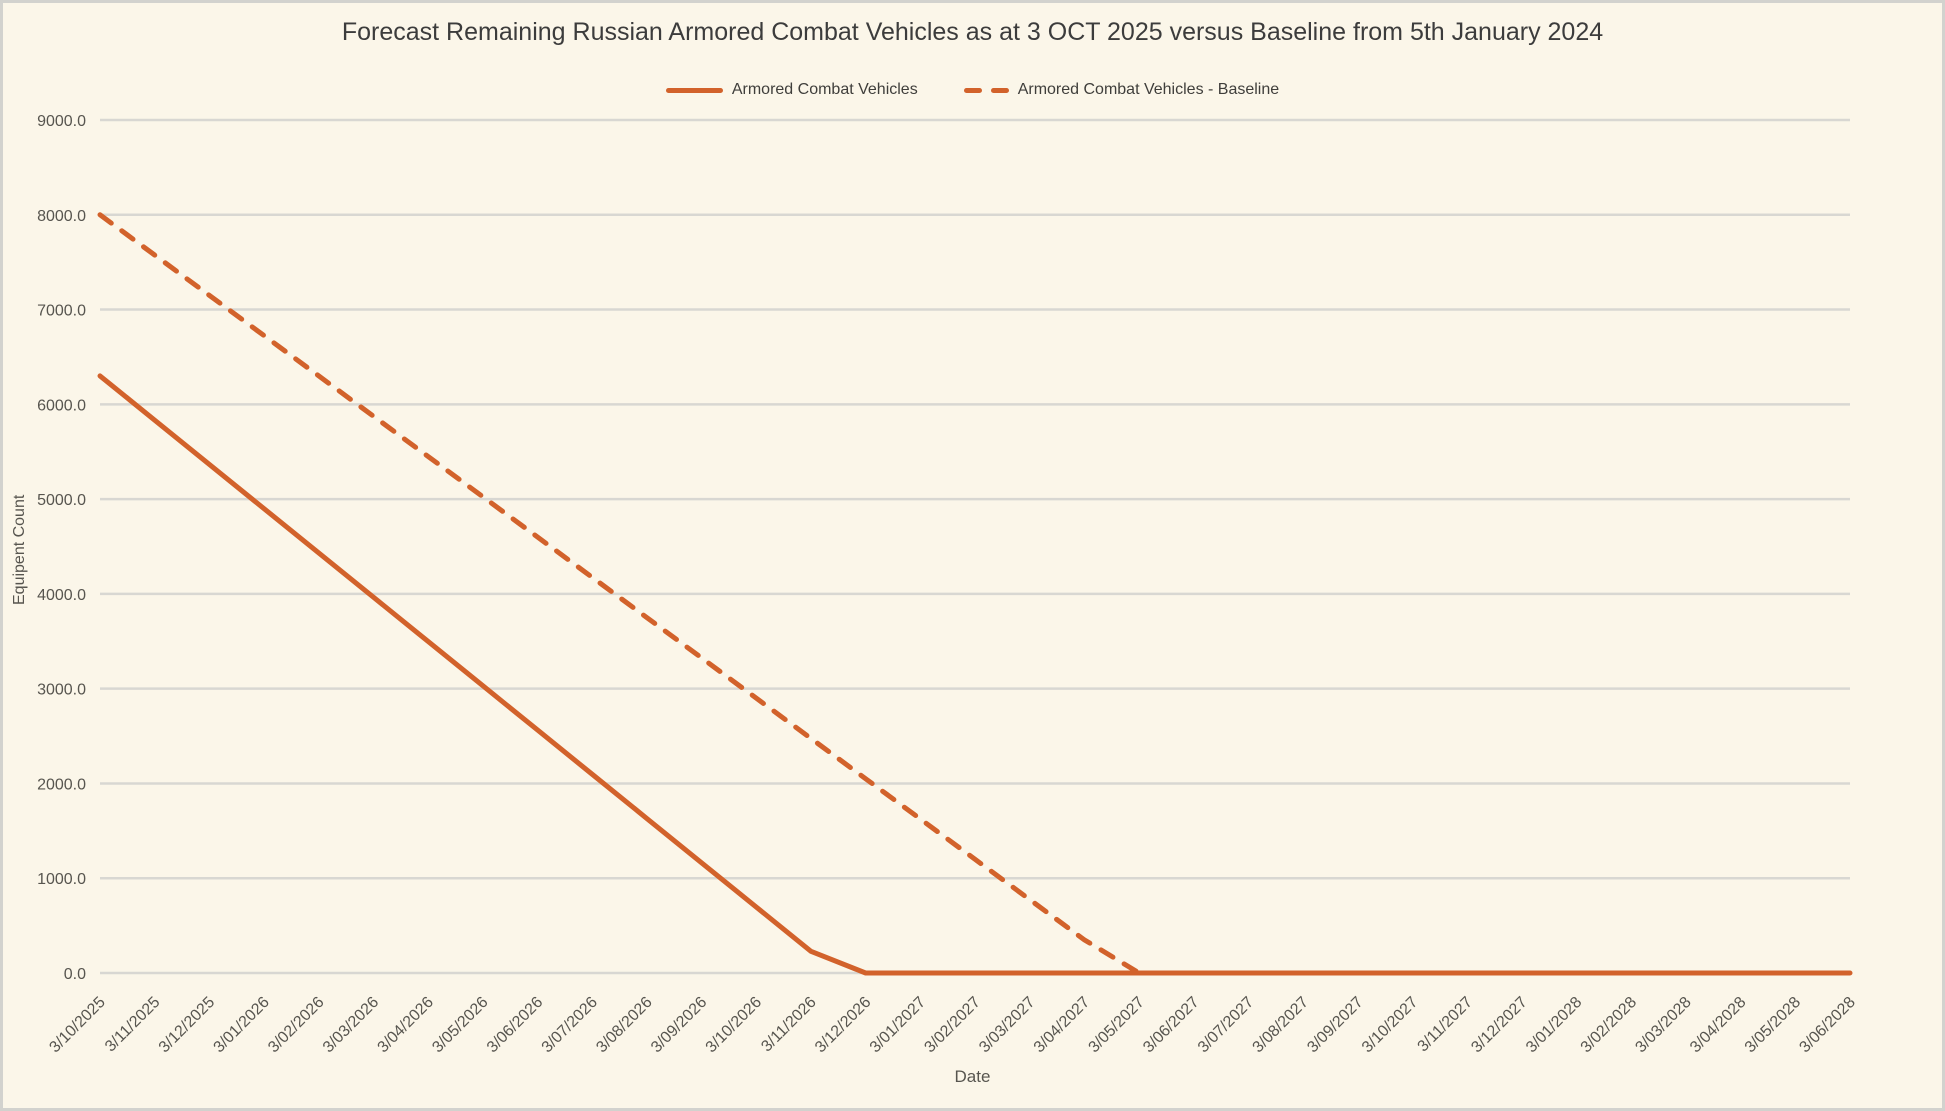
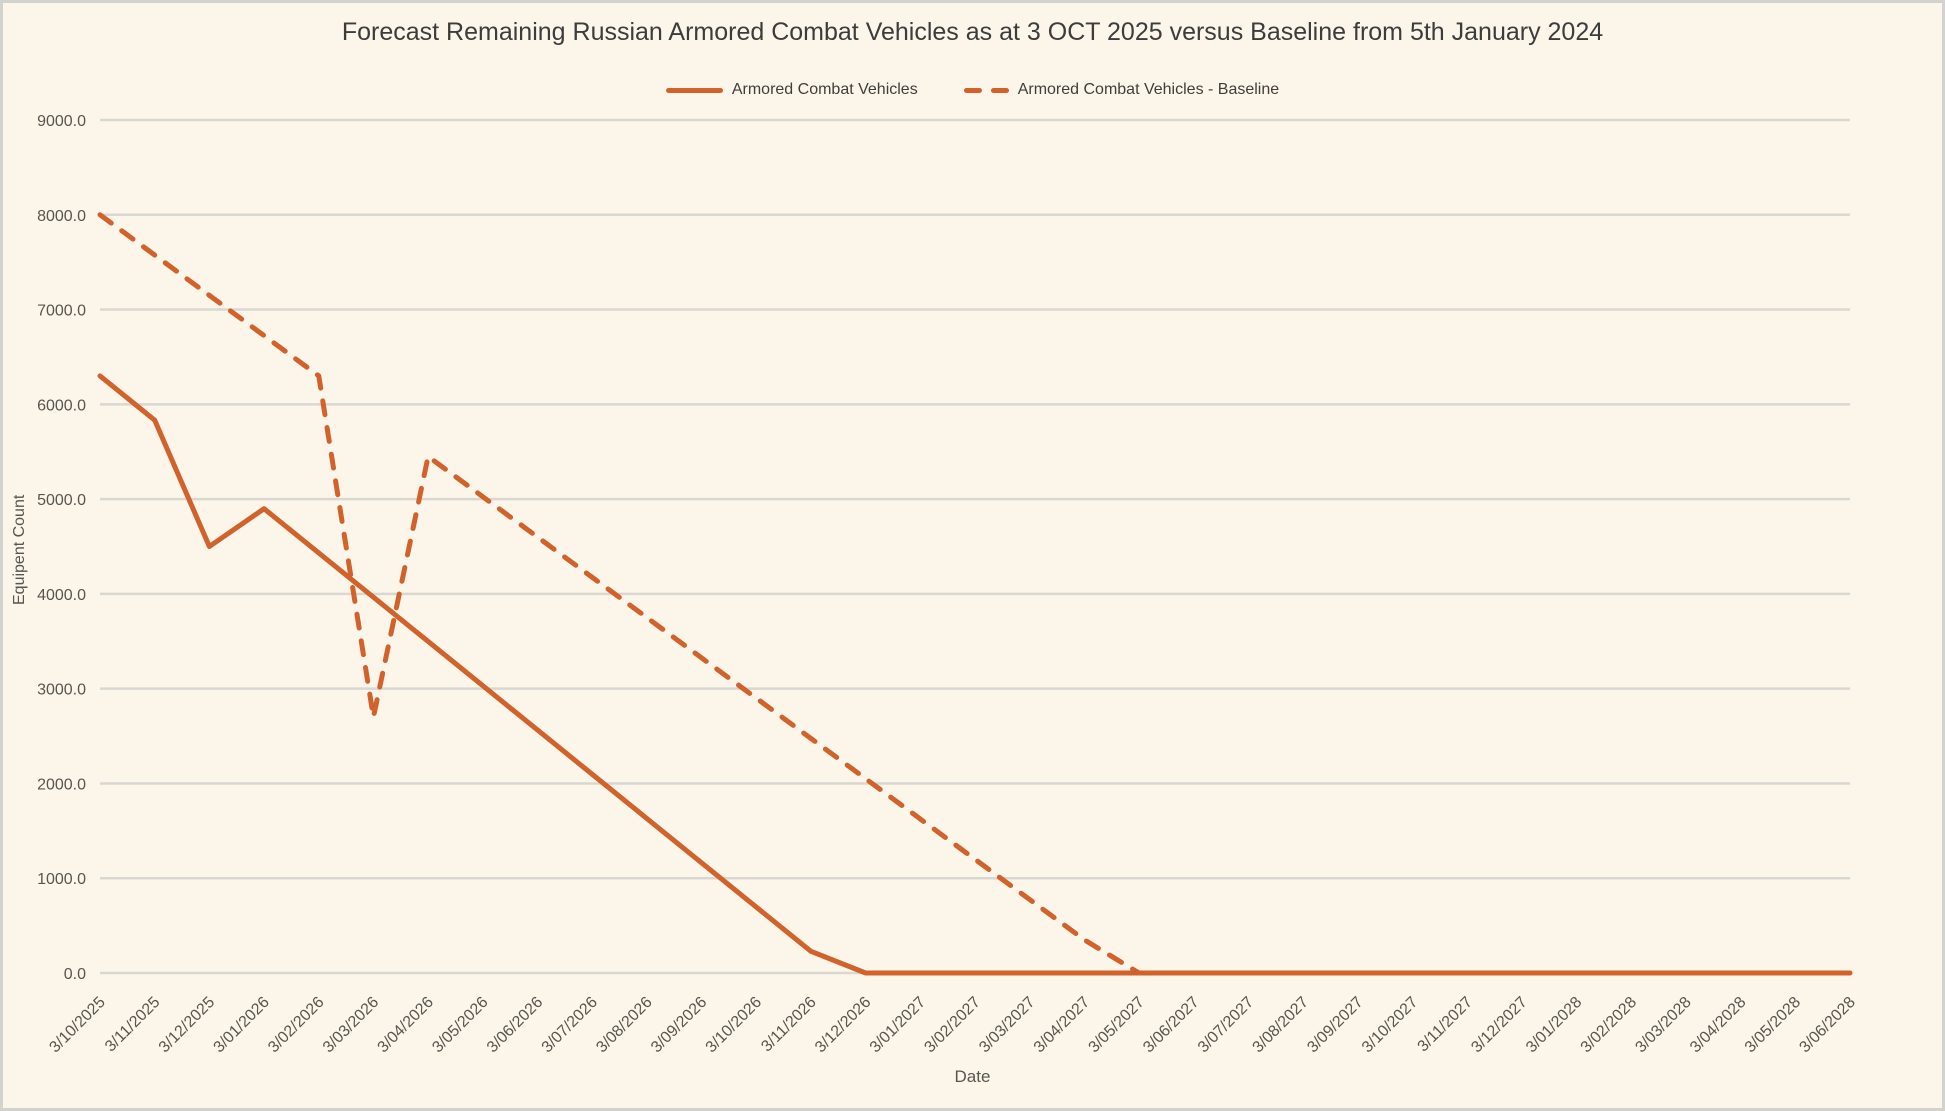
Armored Combat Vehicles/3/12/2025: 5400 -> 4500
Armored Combat Vehicles - Baseline/3/03/2026: 5900 -> 2700
